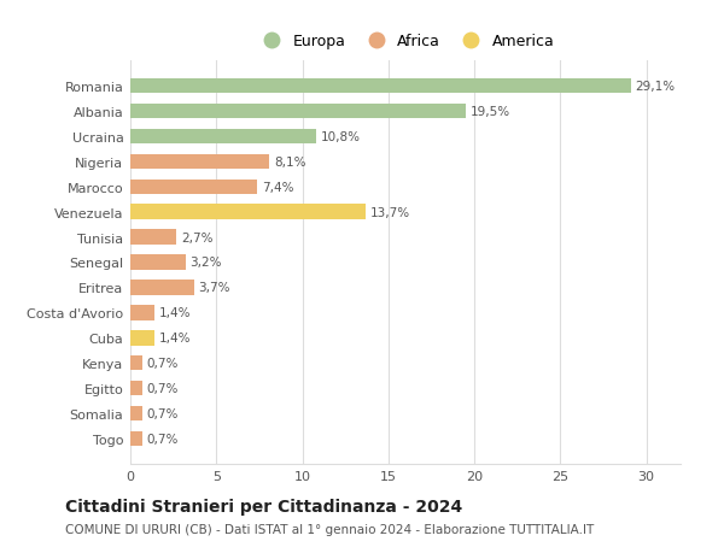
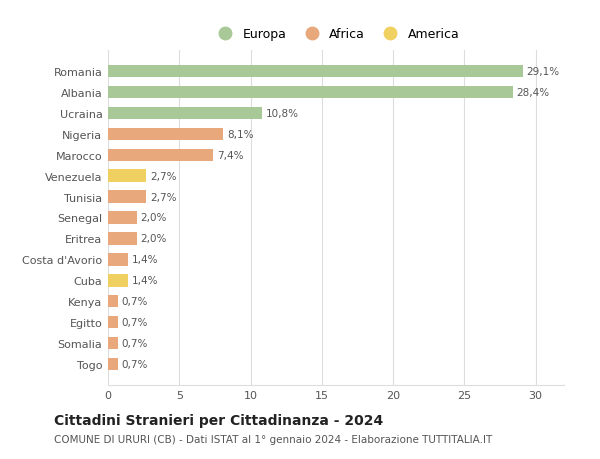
Albania: 19,5% -> 28,4%
Venezuela: 13,7% -> 2,7%
Senegal: 3,2% -> 2,0%
Eritrea: 3,7% -> 2,0%
